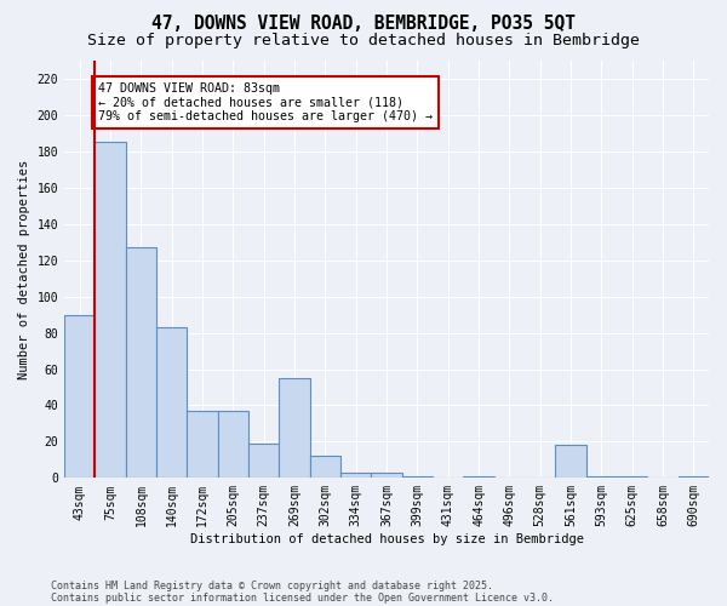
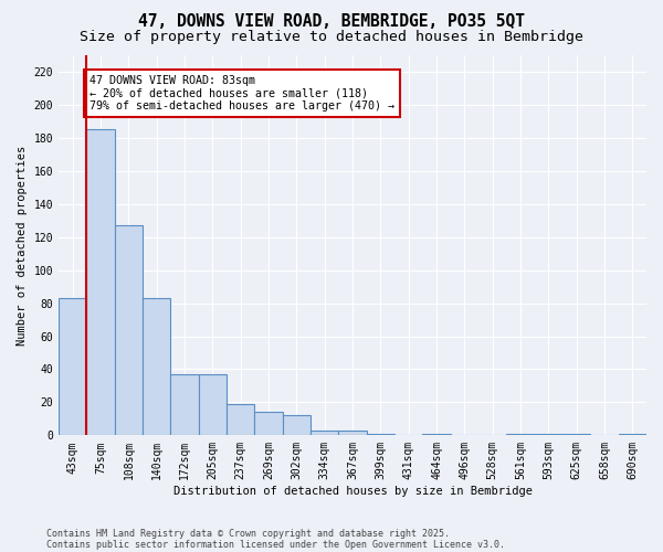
43sqm: 90 -> 83
269sqm: 55 -> 14
561sqm: 18 -> 1
